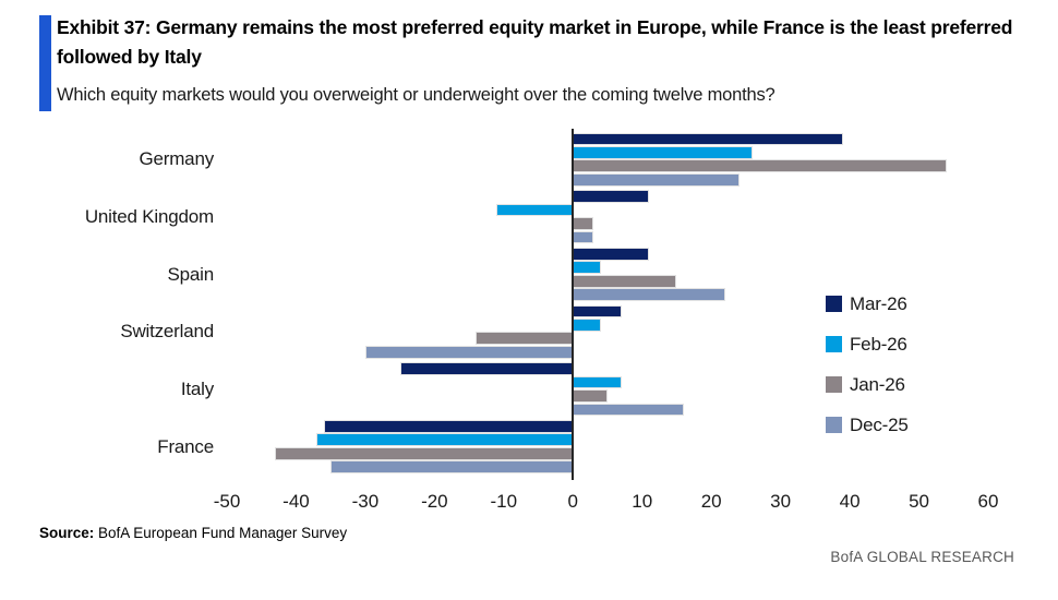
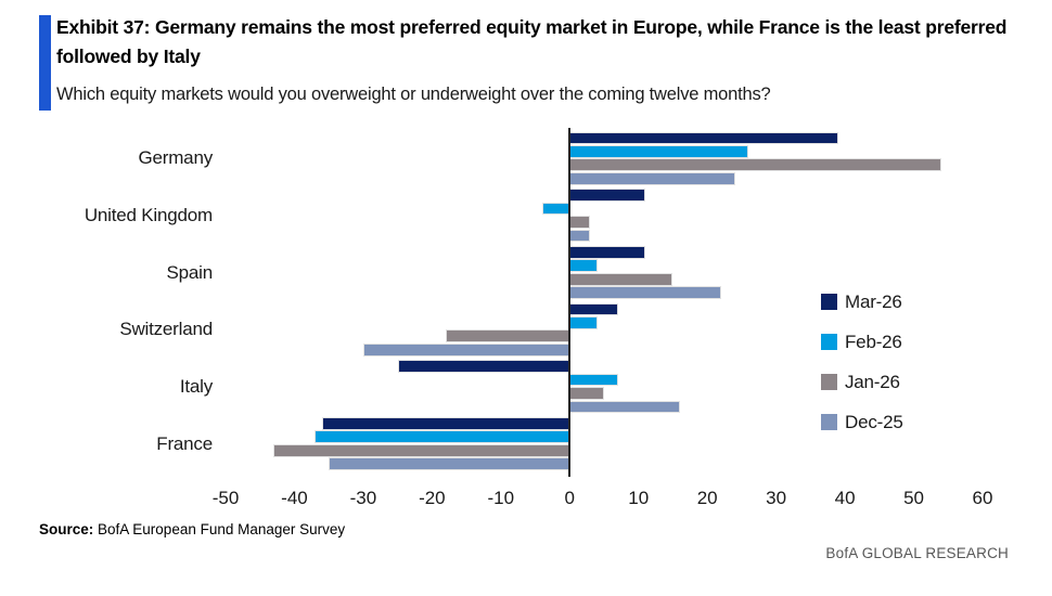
Feb-26/United Kingdom: -11 -> -4
Jan-26/Switzerland: -14 -> -18
